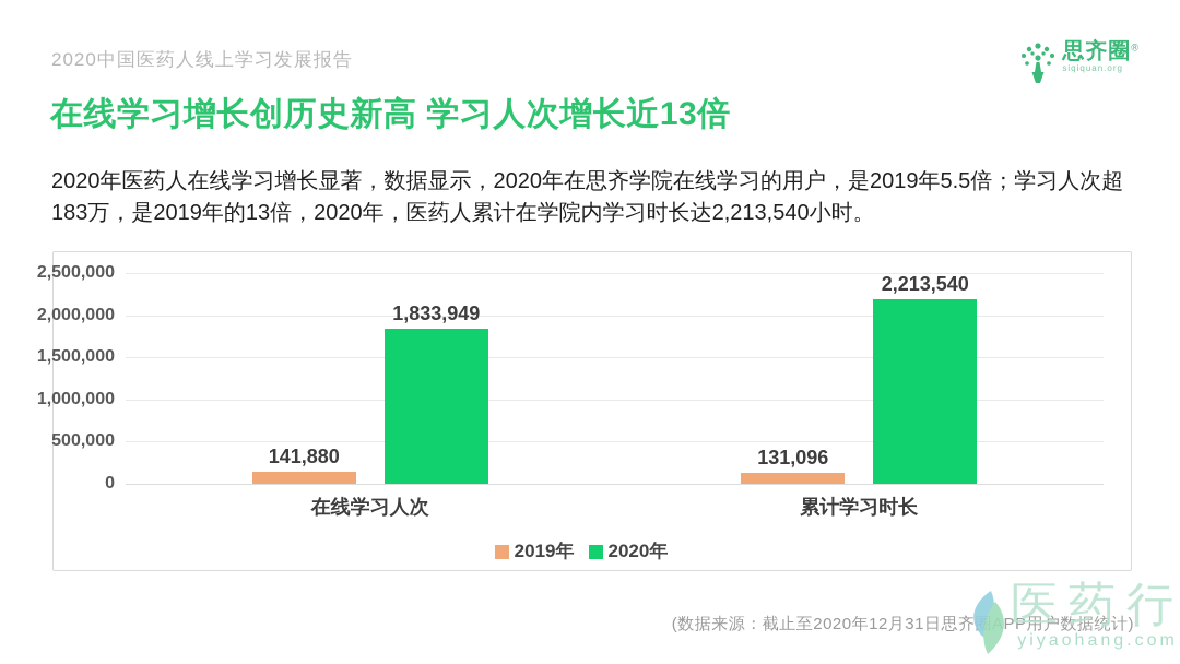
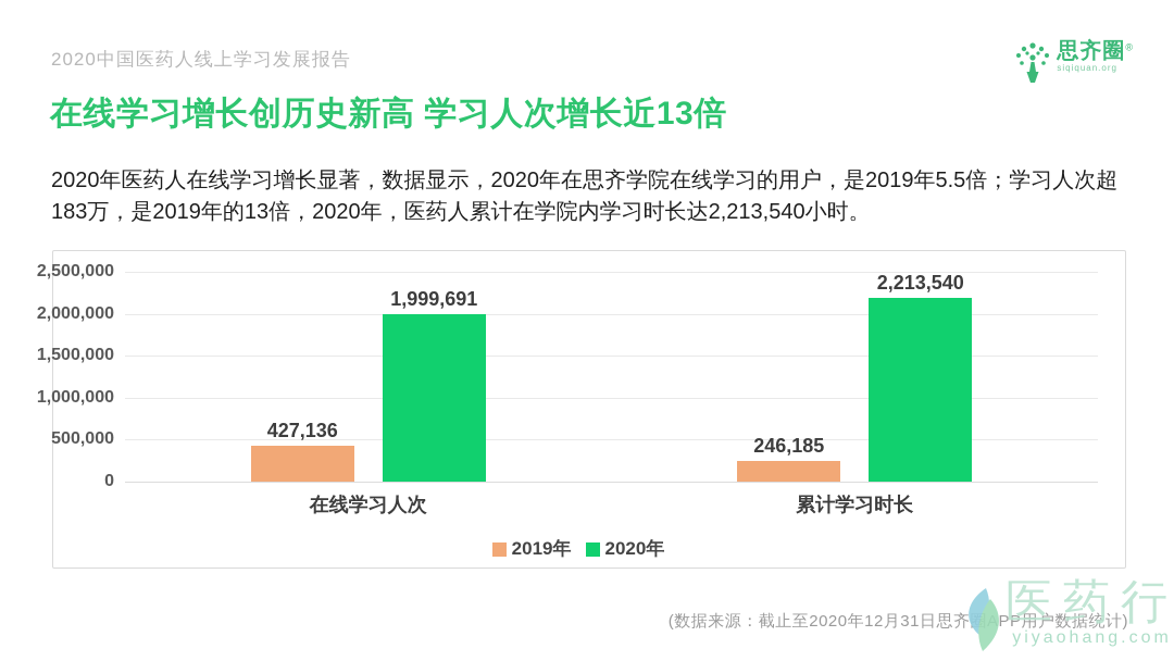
2019年/在线学习人次: 141,880 -> 427,136
2020年/在线学习人次: 1,833,949 -> 1,999,691
2019年/累计学习时长: 131,096 -> 246,185
